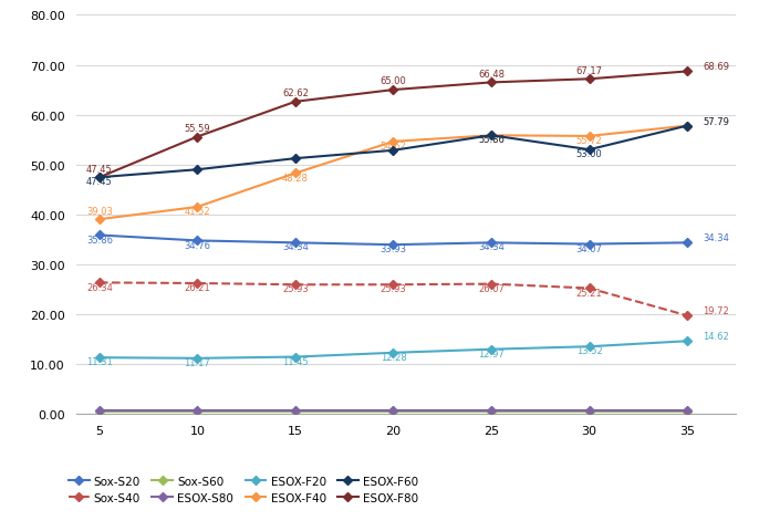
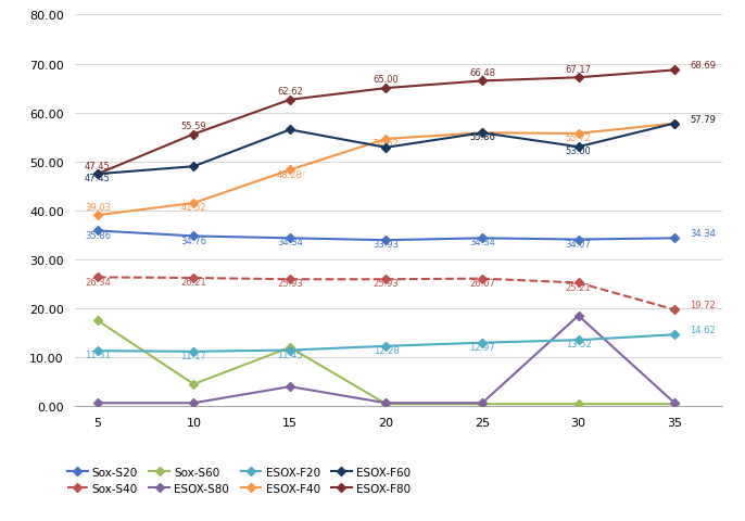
Sox-S60/5: 0.5 -> 17.5
Sox-S60/10: 0.5 -> 4.5
Sox-S60/15: 0.5 -> 12.0
ESOX-S80/15: 0.7 -> 4.0
ESOX-F60/15: 51.2 -> 56.5
ESOX-S80/30: 0.7 -> 18.5
